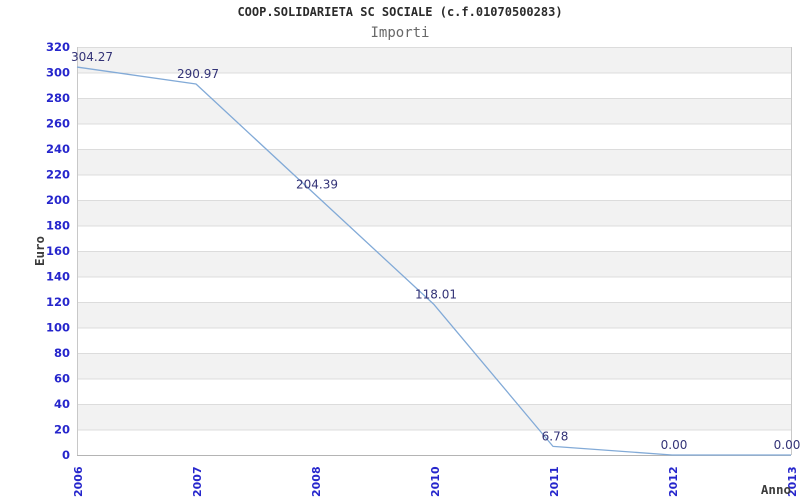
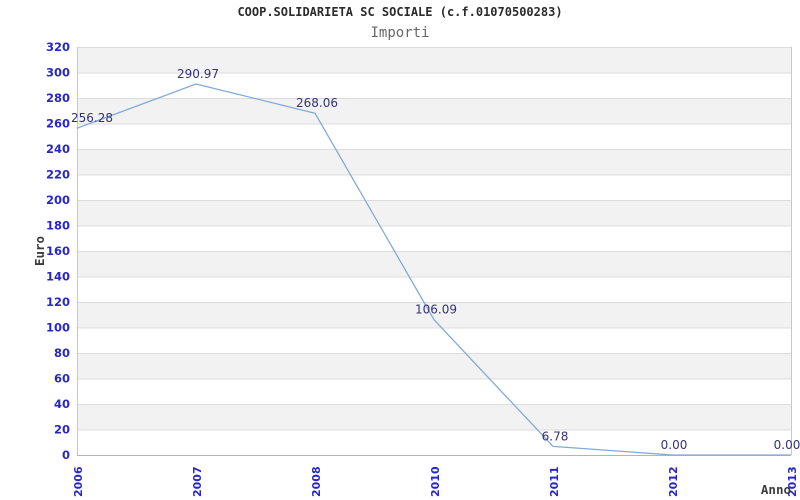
2006: 304.27 -> 256.28
2008: 204.39 -> 268.06
2010: 118.01 -> 106.09
